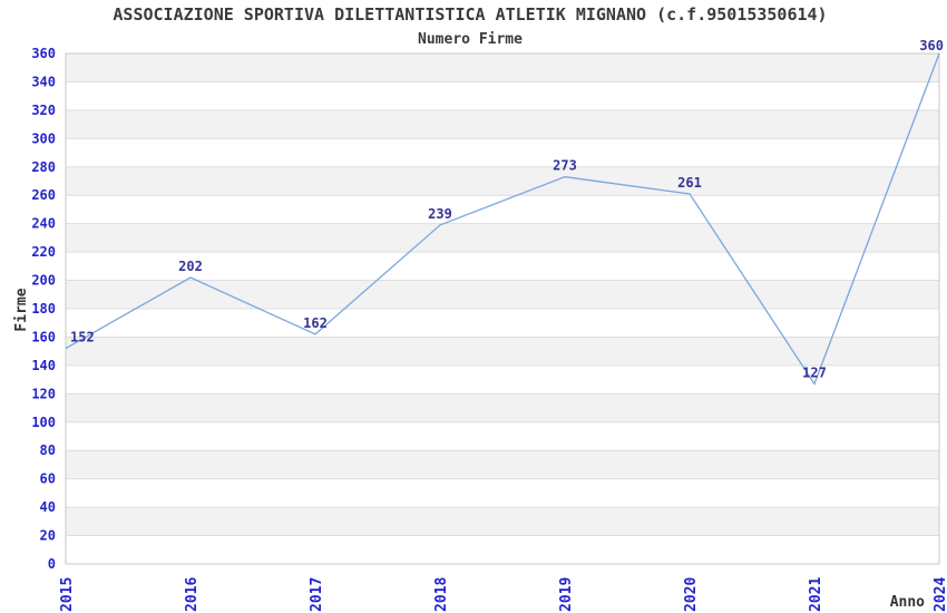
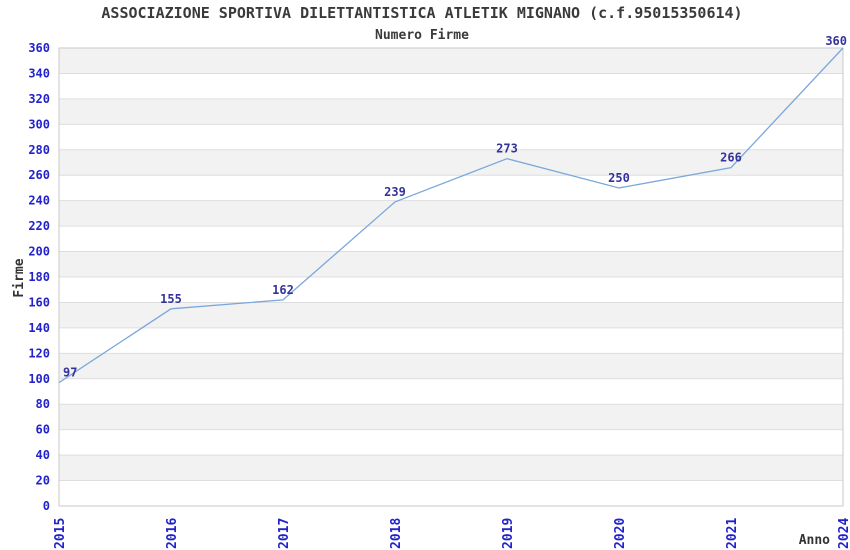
2015: 152 -> 97
2016: 202 -> 155
2020: 261 -> 250
2021: 127 -> 266
